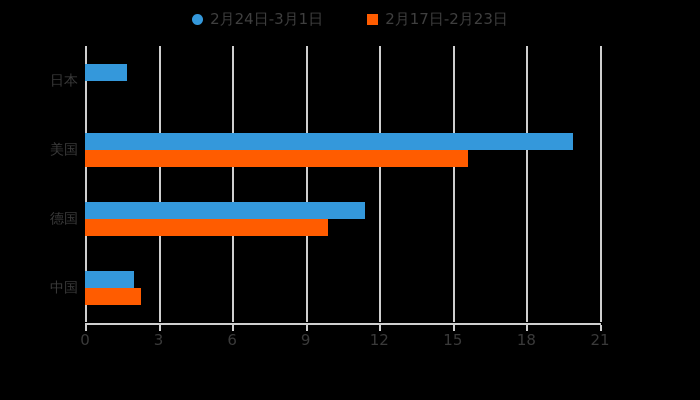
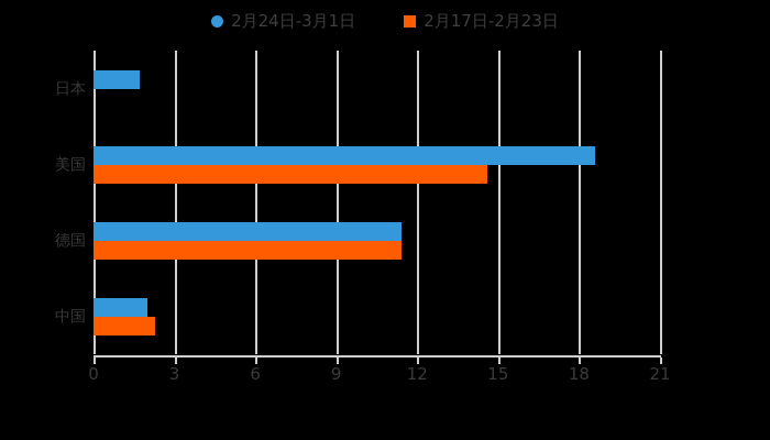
2月24日-3月1日/美国: 19.9 -> 18.6
2月17日-2月23日/美国: 15.6 -> 14.6
2月17日-2月23日/德国: 9.9 -> 11.4
